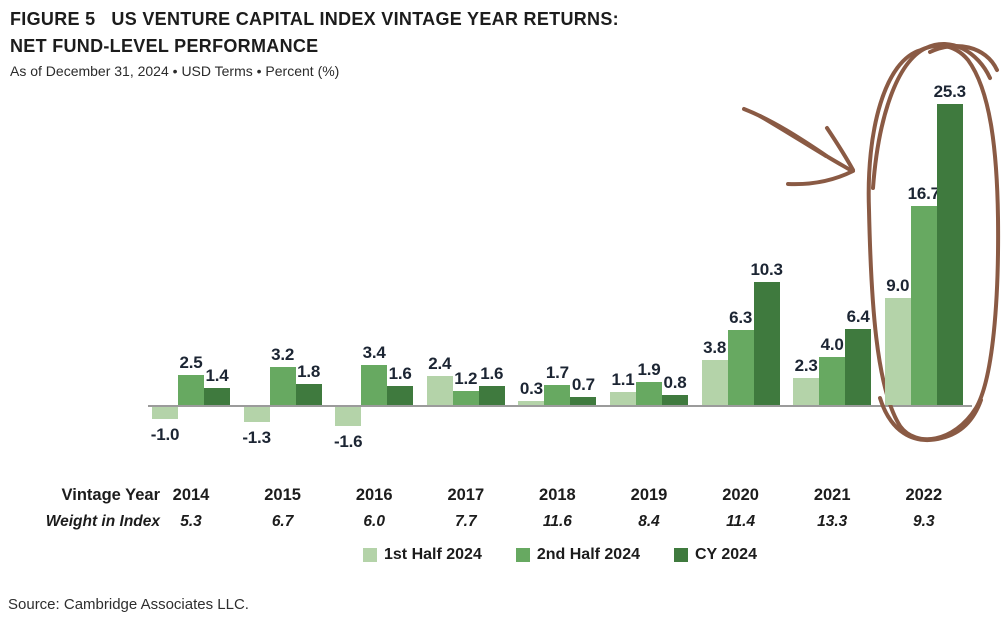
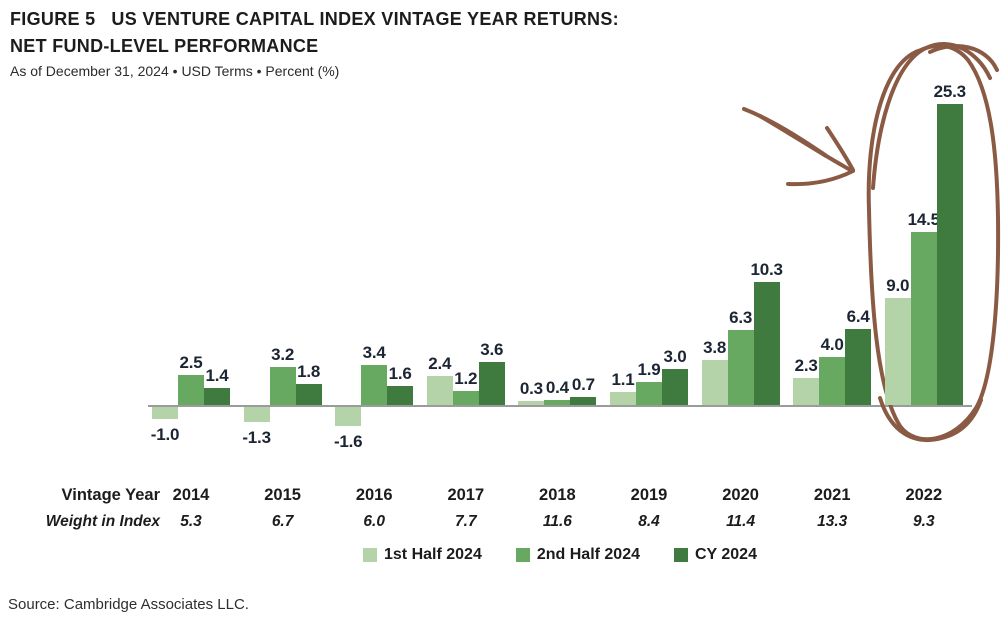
CY 2024/2017: 1.6 -> 3.6
2nd Half 2024/2018: 1.7 -> 0.4
CY 2024/2019: 0.8 -> 3.0
2nd Half 2024/2022: 16.7 -> 14.5
